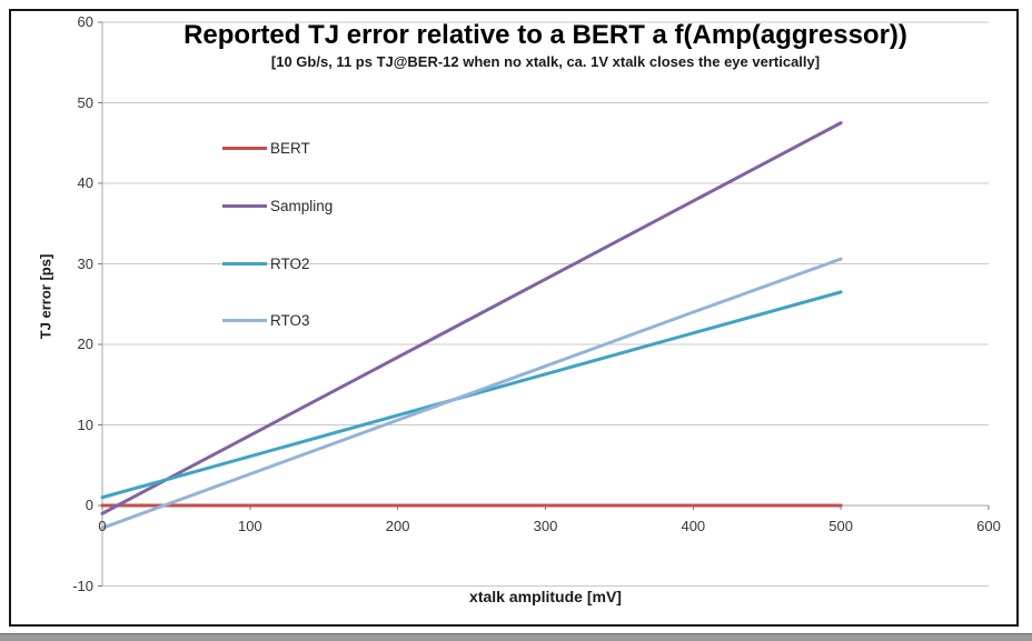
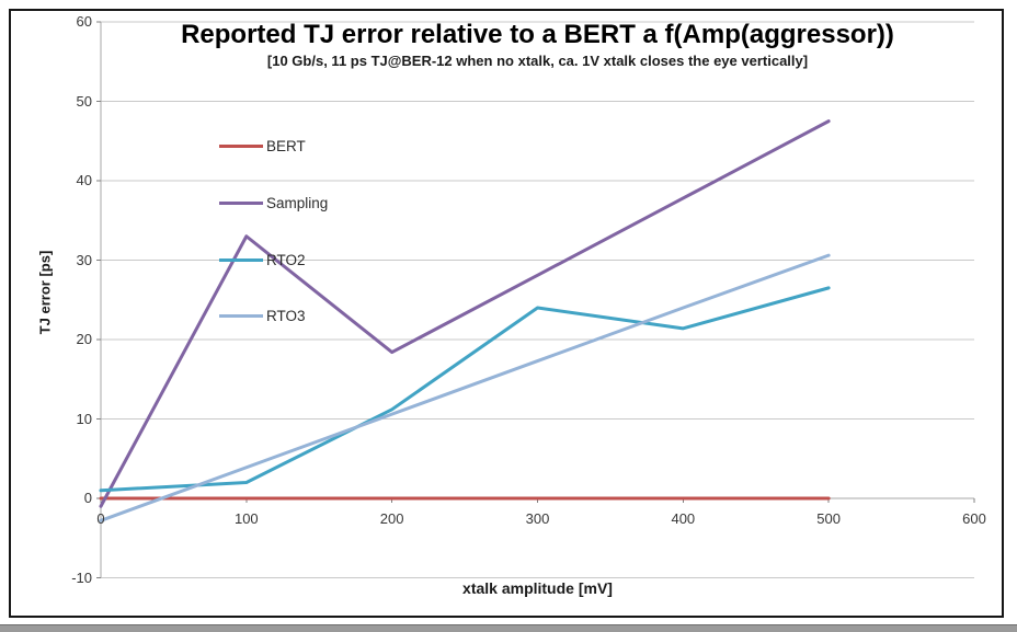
Sampling/100: 9 -> 33
RTO2/100: 6 -> 2
RTO2/300: 16 -> 24
